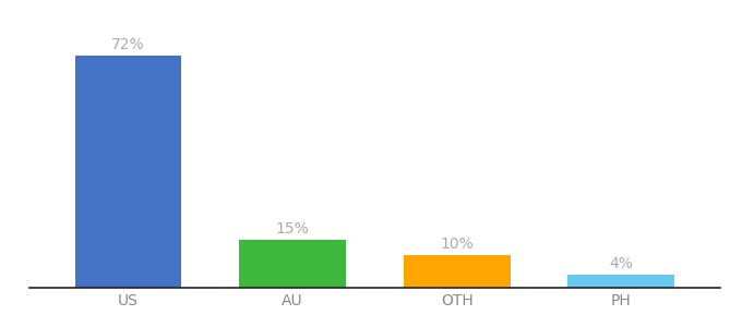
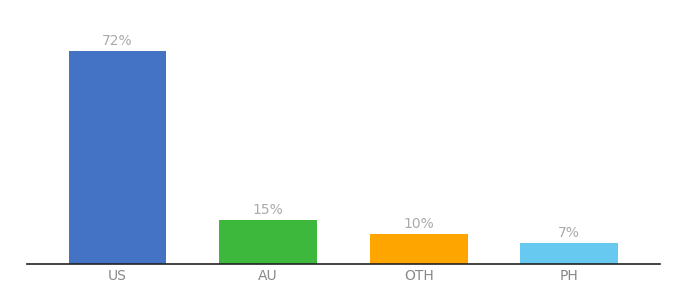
PH: 4% -> 7%
